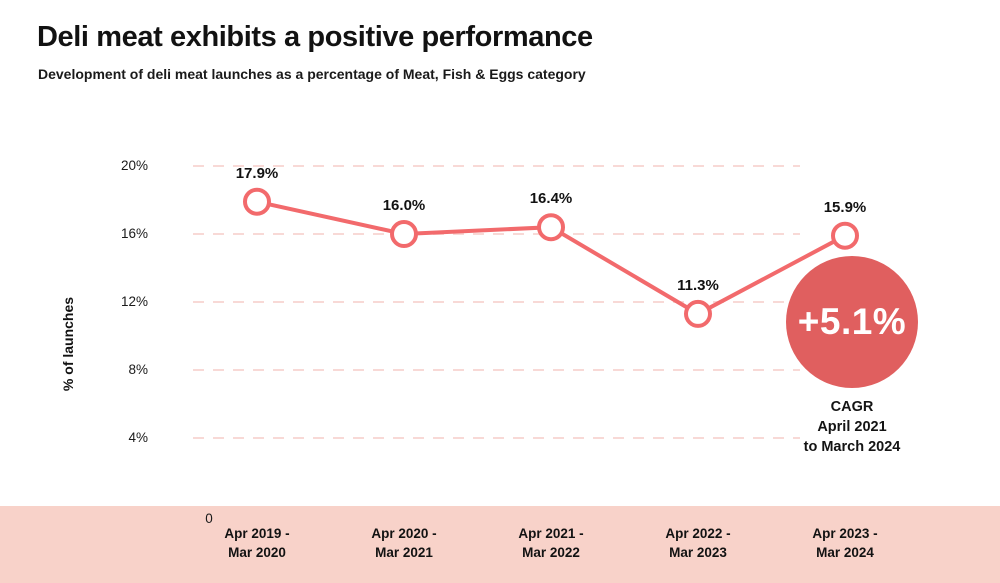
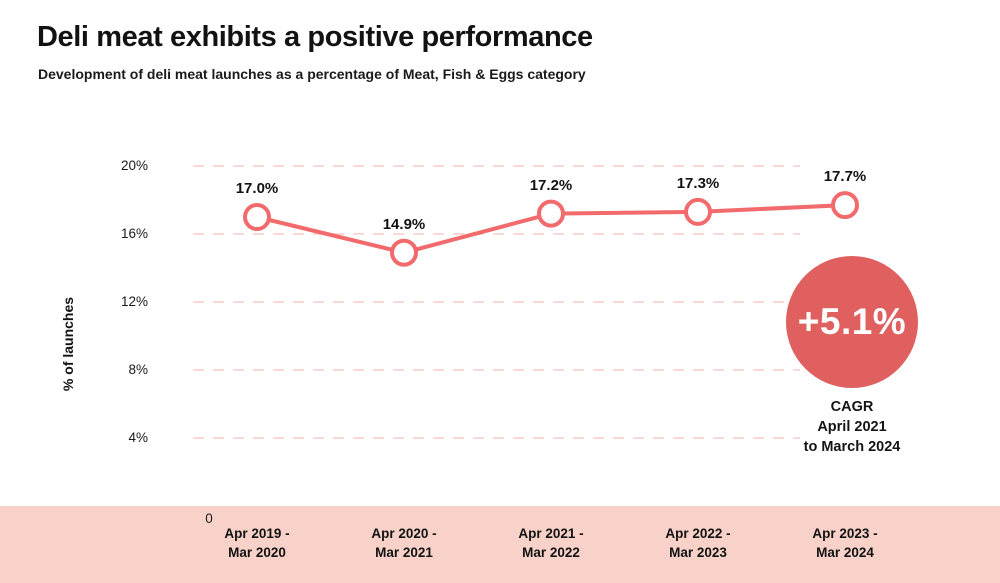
Apr 2019 - Mar 2020: 17.9% -> 17.0%
Apr 2020 - Mar 2021: 16.0% -> 14.9%
Apr 2021 - Mar 2022: 16.4% -> 17.2%
Apr 2022 - Mar 2023: 11.3% -> 17.3%
Apr 2023 - Mar 2024: 15.9% -> 17.7%
